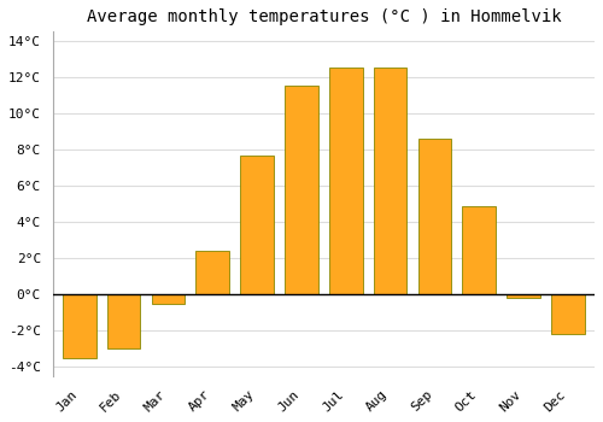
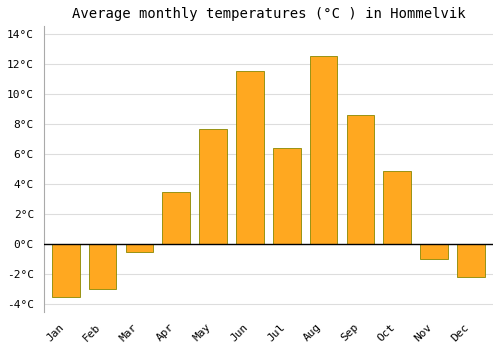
Apr: 2.4°C -> 3.5°C
Jul: 12.5°C -> 6.4°C
Nov: -0.2°C -> -1.0°C
